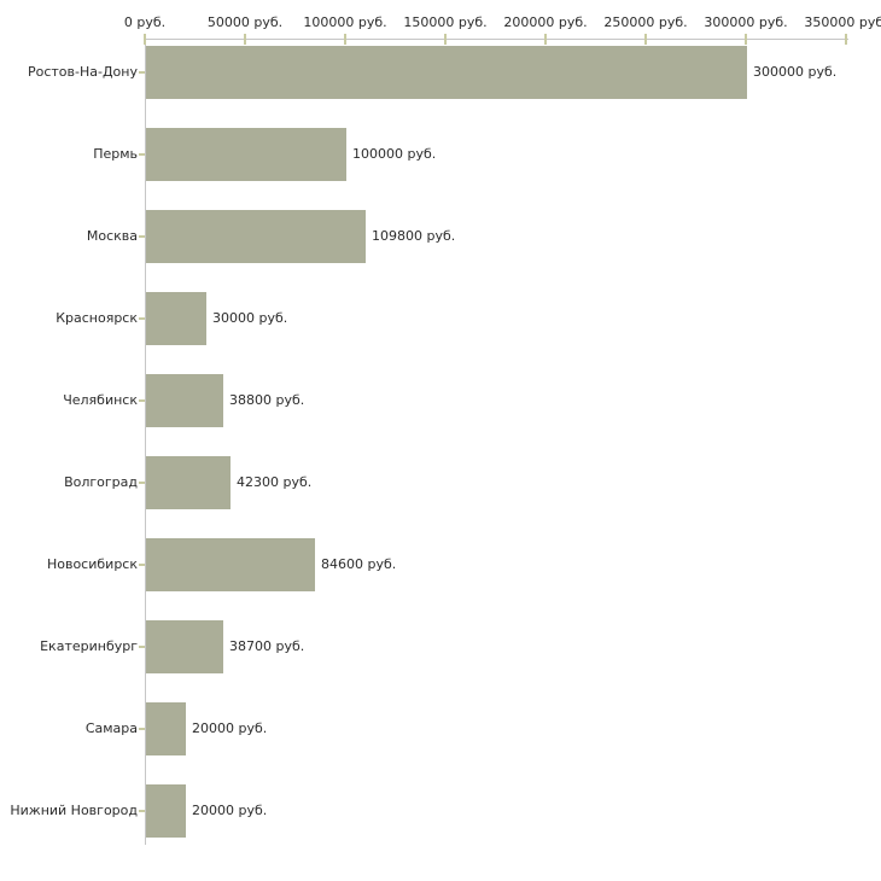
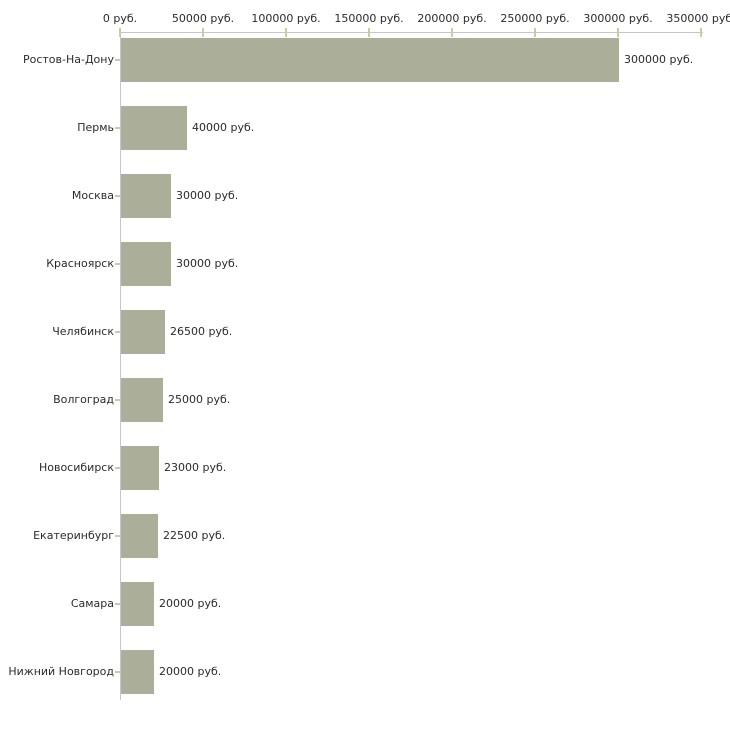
Пермь: 100000 -> 40000
Москва: 109800 -> 30000
Челябинск: 38800 -> 26500
Волгоград: 42300 -> 25000
Новосибирск: 84600 -> 23000
Екатеринбург: 38700 -> 22500
